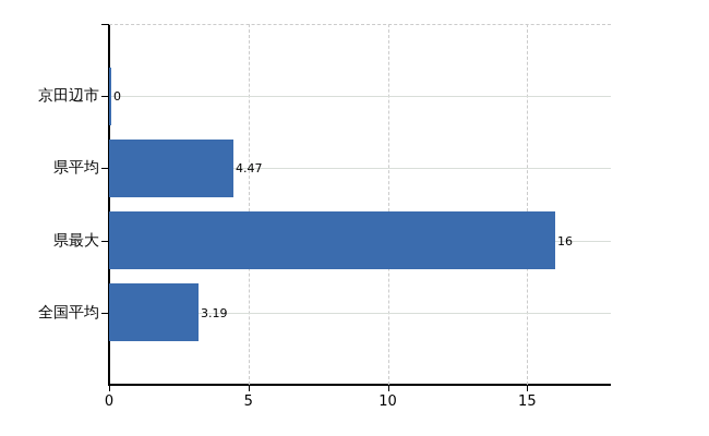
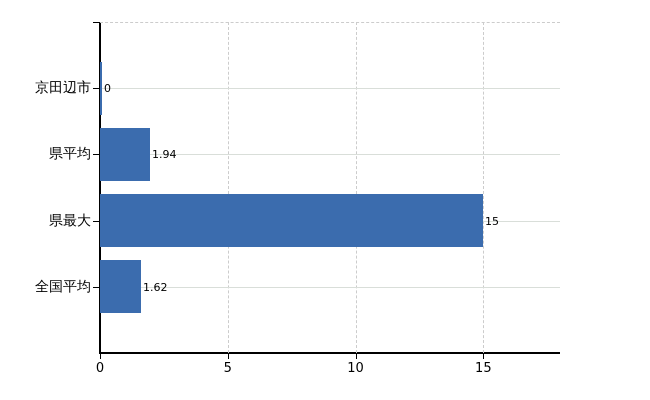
県平均: 4.47 -> 1.94
県最大: 16 -> 15
全国平均: 3.19 -> 1.62
